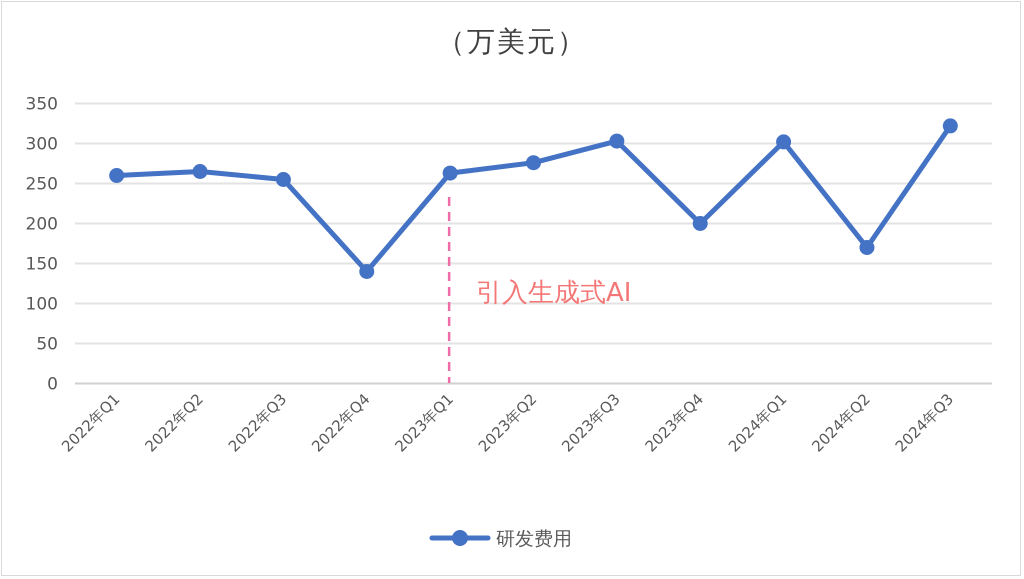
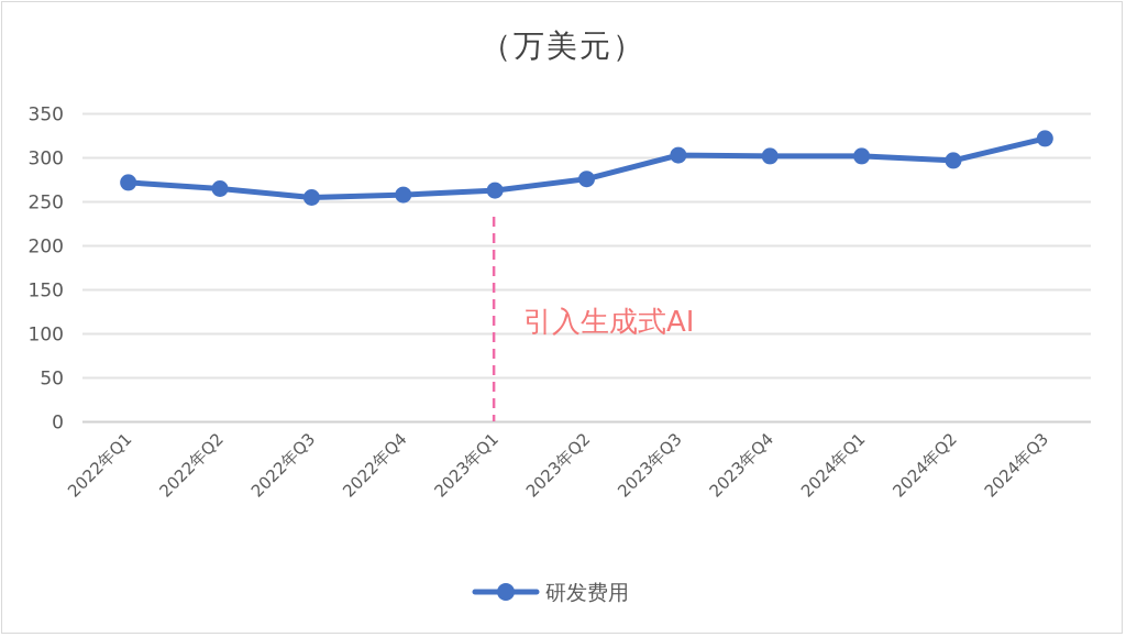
2022年Q1: 260 -> 270
2022年Q4: 140 -> 260
2023年Q4: 200 -> 300
2024年Q2: 170 -> 300
